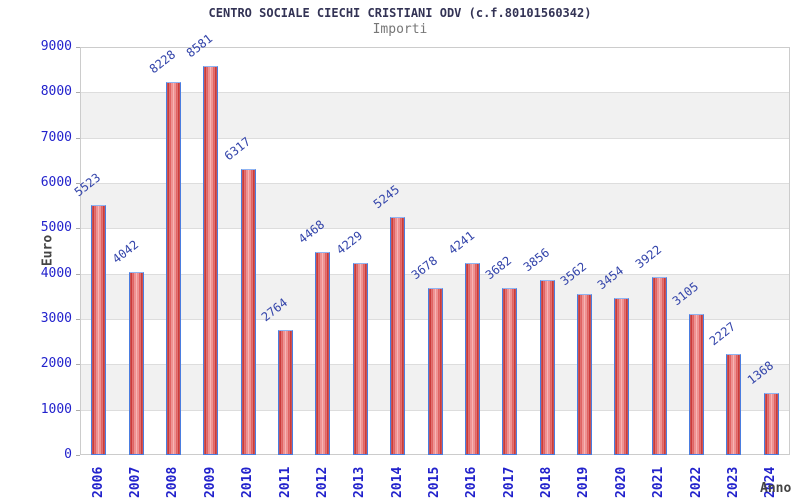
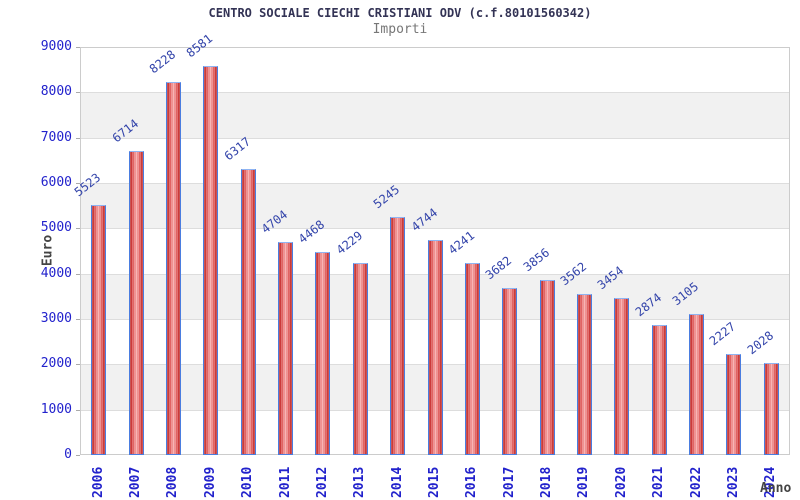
2007: 4042 -> 6714
2011: 2764 -> 4704
2015: 3678 -> 4744
2021: 3922 -> 2874
2024: 1368 -> 2028
